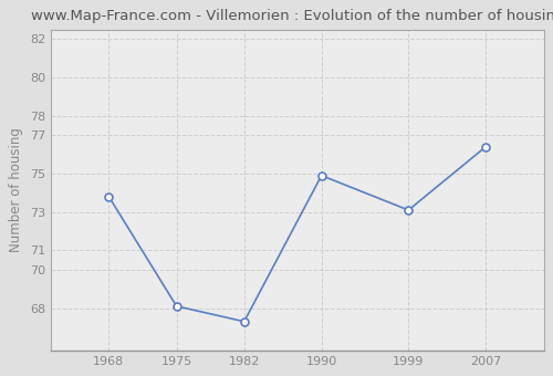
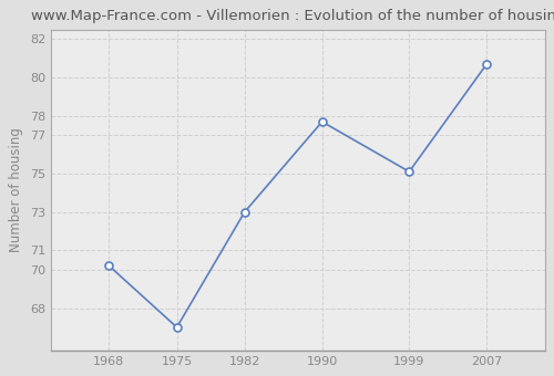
1968: 73.8 -> 70.2
1975: 68.1 -> 67.0
1982: 67.3 -> 73.0
1990: 74.9 -> 77.7
1999: 73.1 -> 75.1
2007: 76.4 -> 80.7
